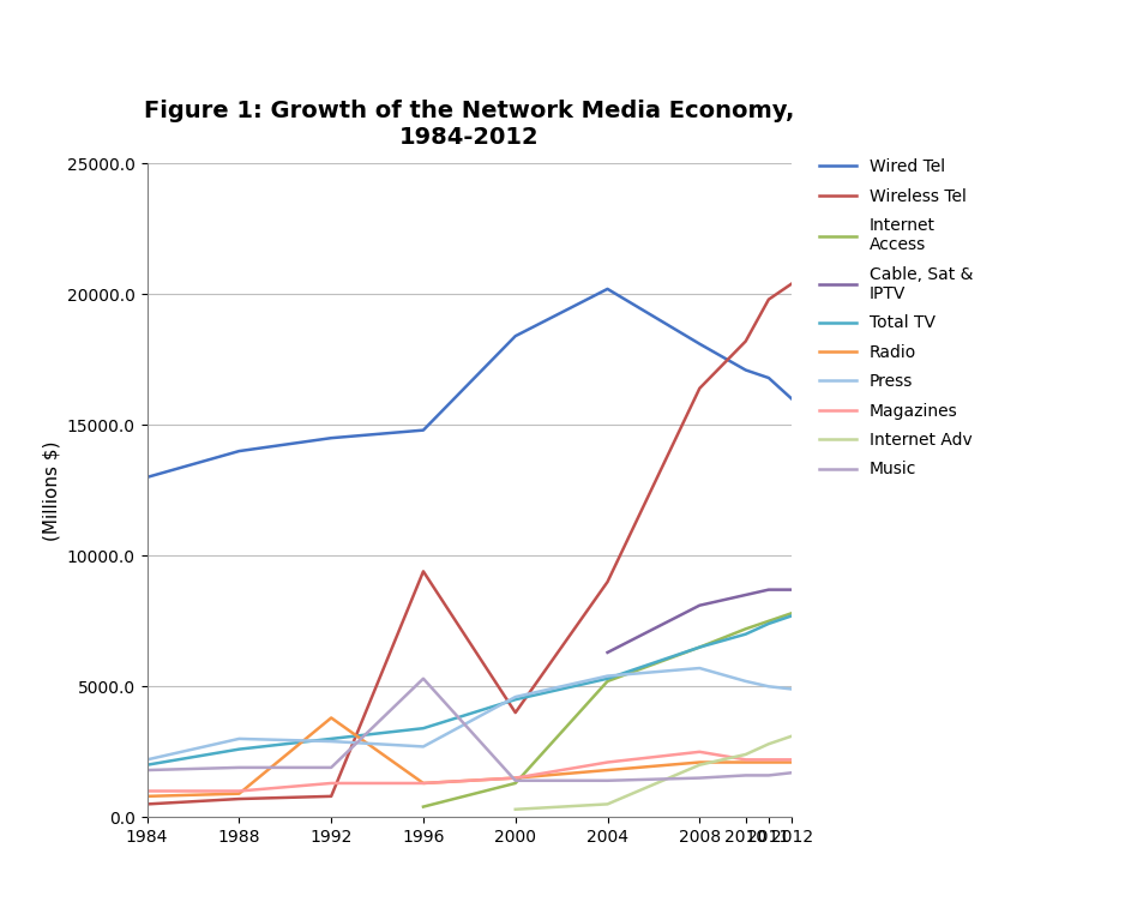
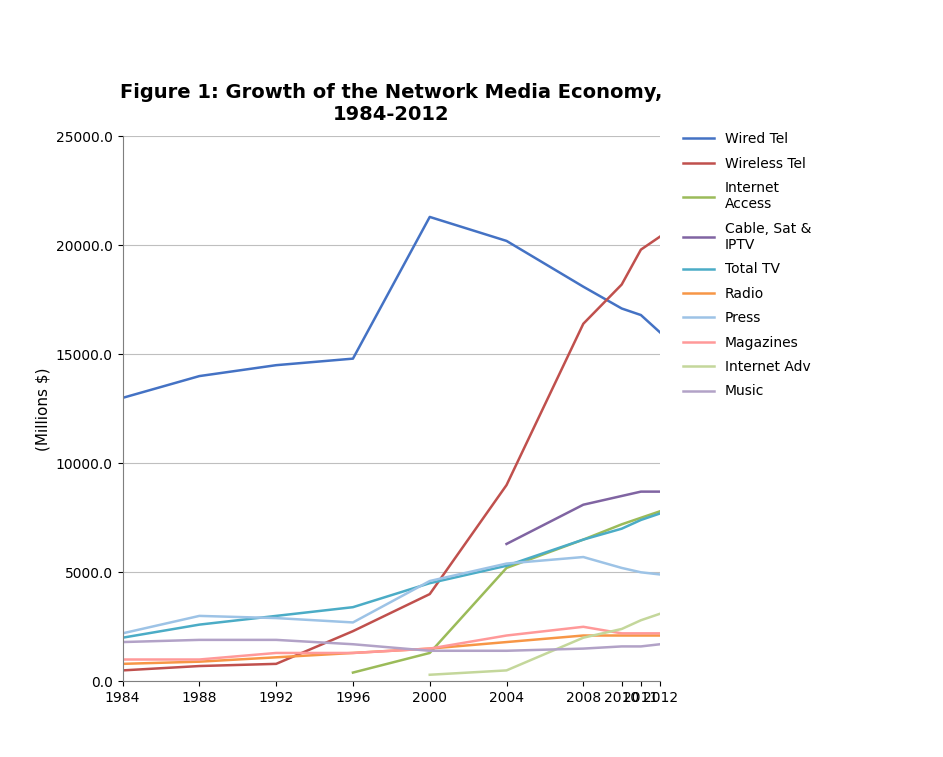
Radio/1992: 3800 -> 1100
Wireless Tel/1996: 9400 -> 2300
Music/1996: 5300 -> 1700
Wired Tel/2000: 18400 -> 21300
